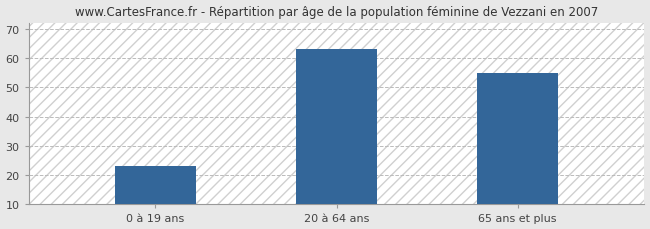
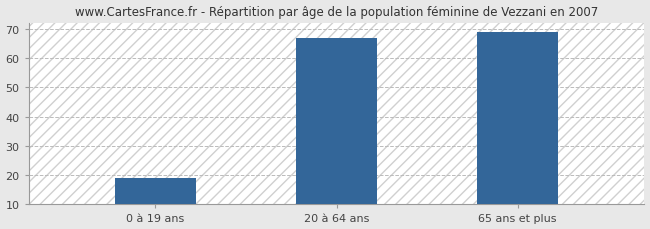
0 à 19 ans: 23 -> 19
20 à 64 ans: 63 -> 67
65 ans et plus: 55 -> 69
